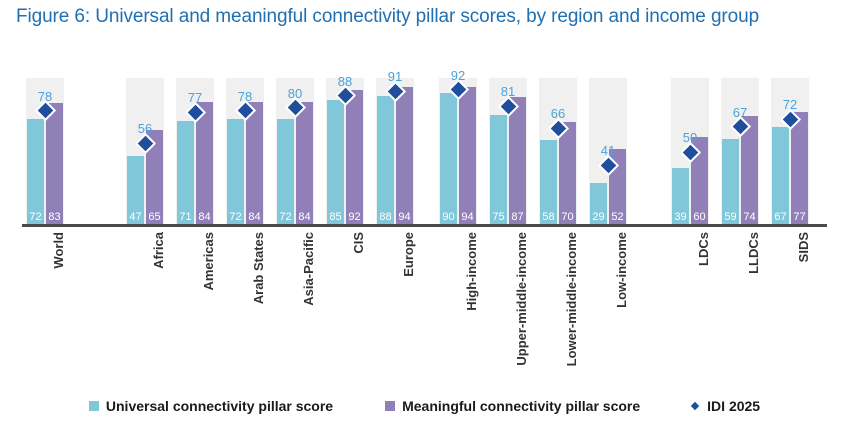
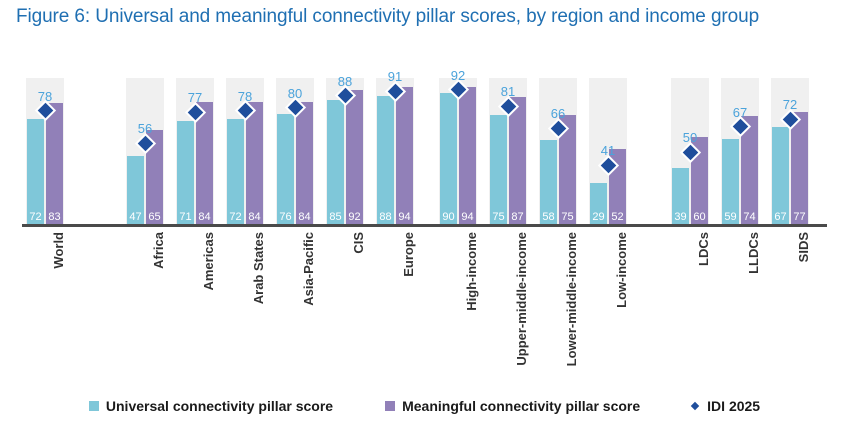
Universal connectivity pillar score/Asia-Pacific: 72 -> 76
Meaningful connectivity pillar score/Lower-middle-income: 70 -> 75
